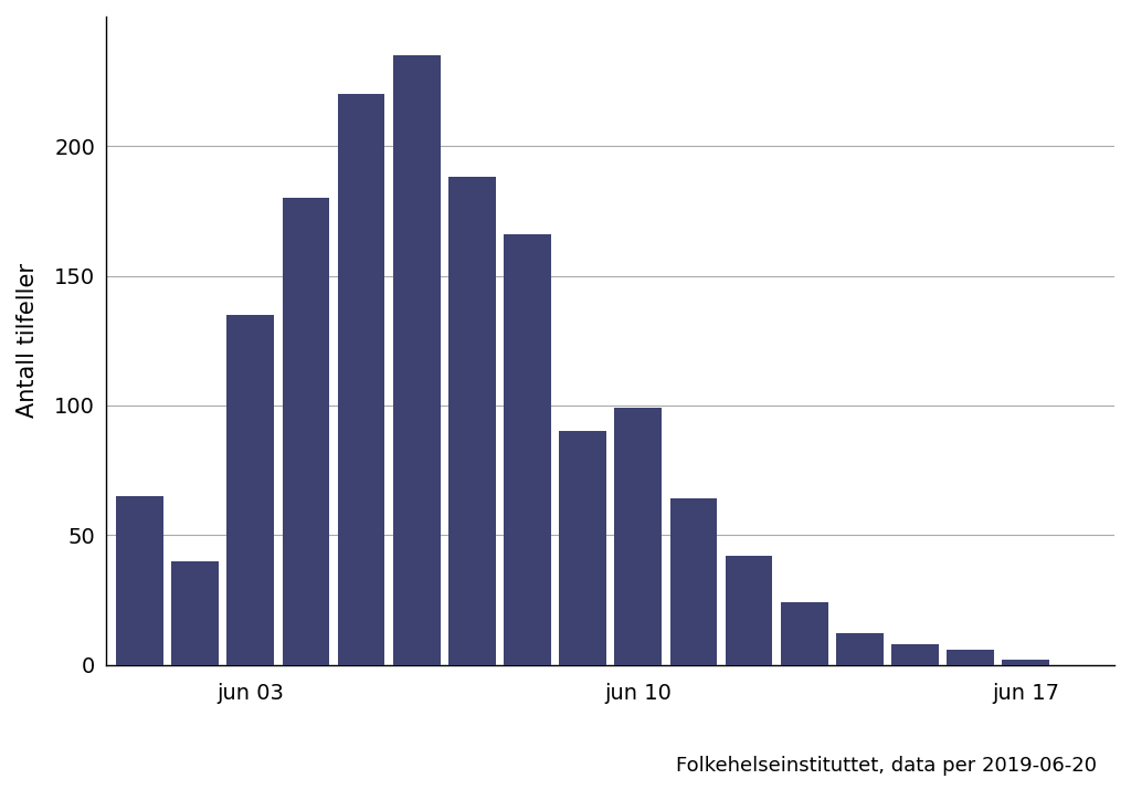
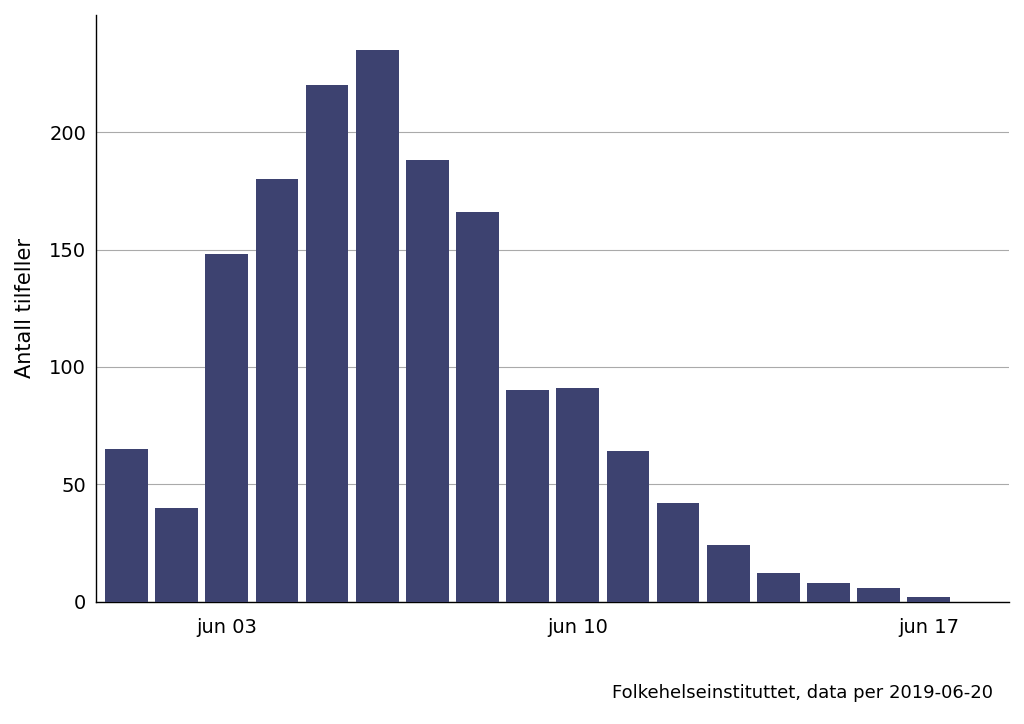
jun 03: 135 -> 148
jun 10: 99 -> 91
